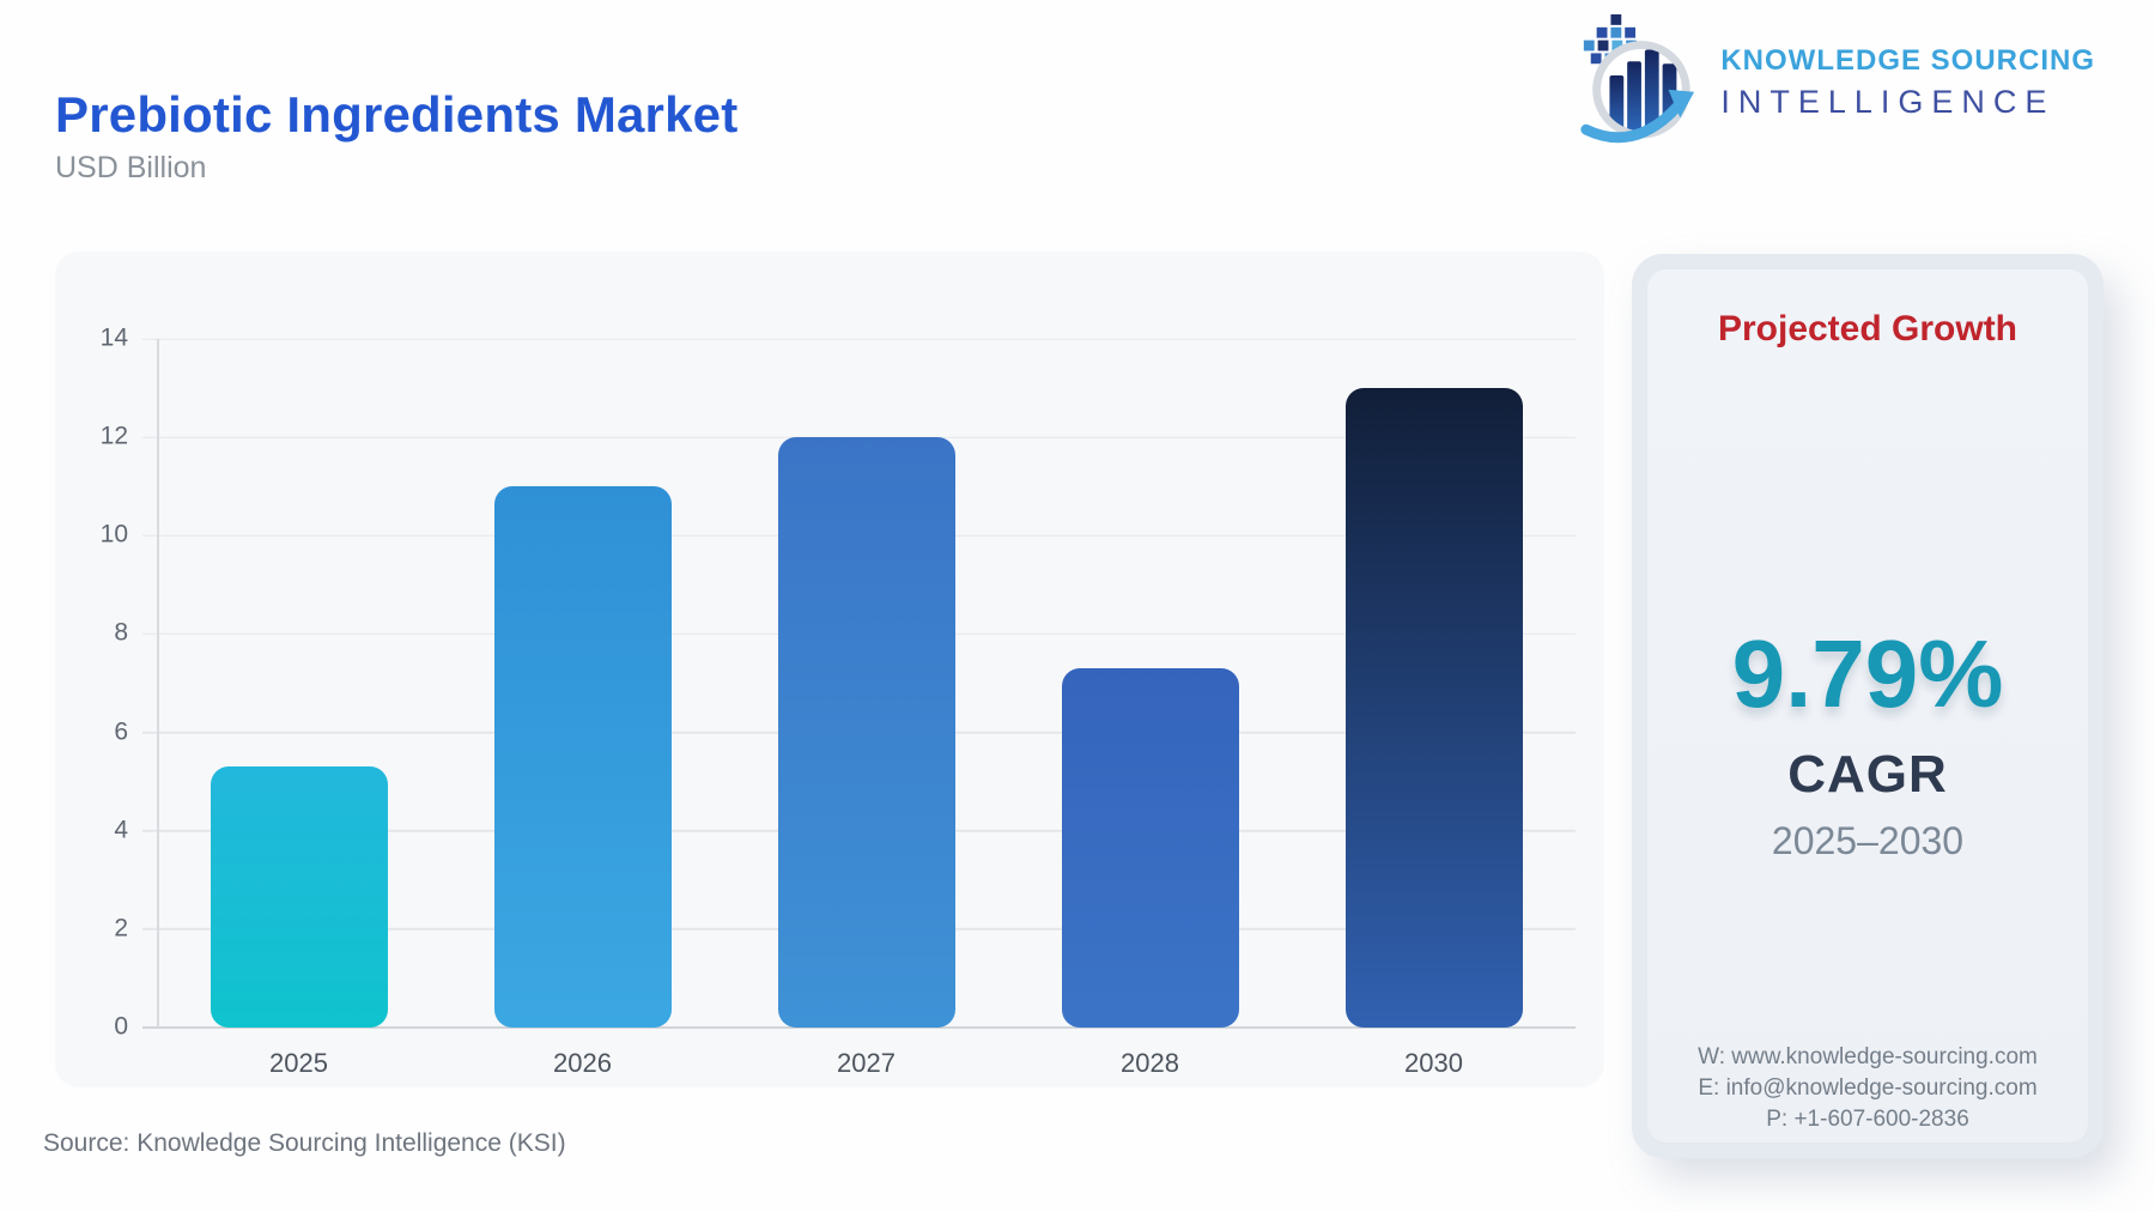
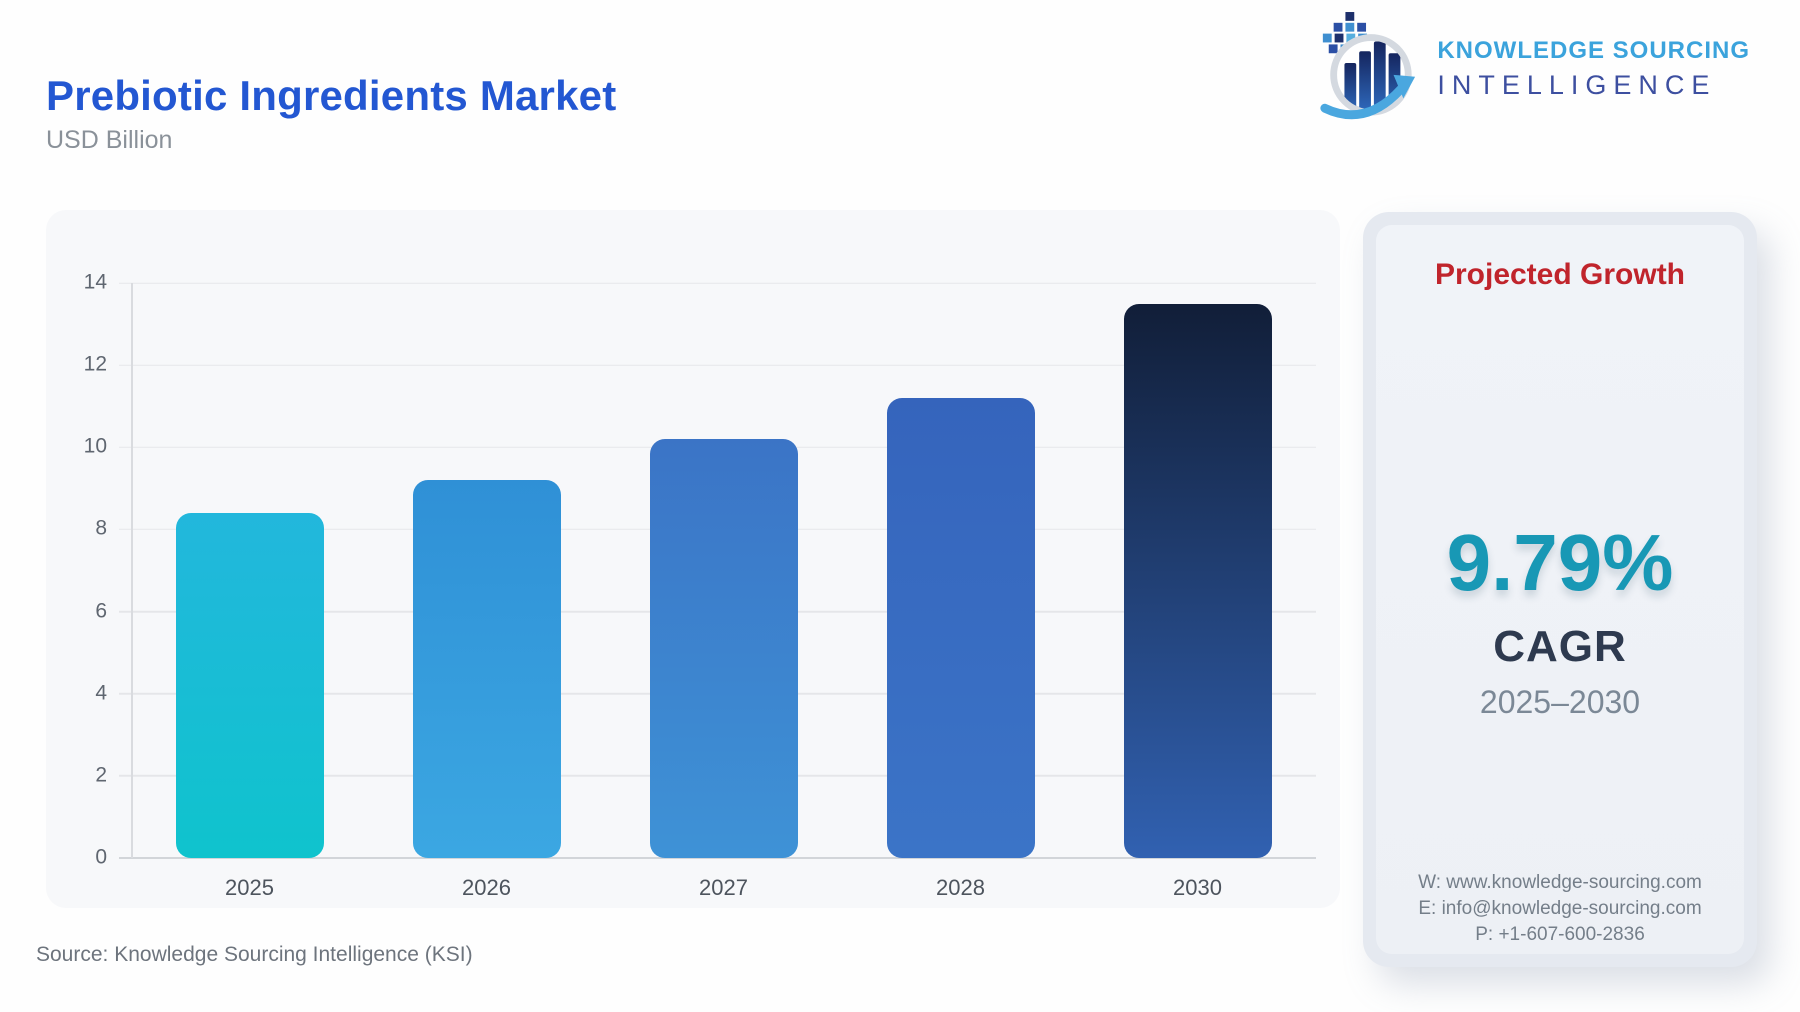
2025: 5.3 -> 8.4
2026: 11.0 -> 9.2
2027: 12.0 -> 10.2
2028: 7.3 -> 11.2
2030: 13.0 -> 13.5
